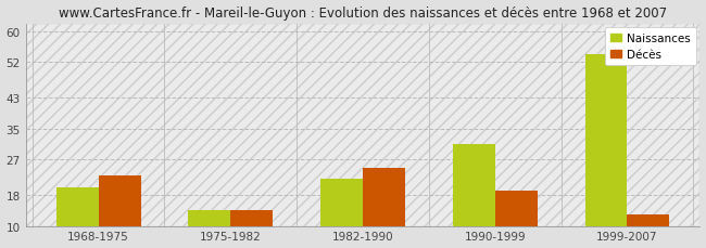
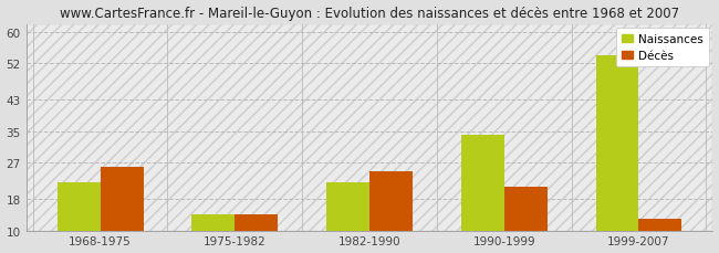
Naissances/1968-1975: 20 -> 22
Décès/1968-1975: 23 -> 26
Naissances/1990-1999: 31 -> 34
Décès/1990-1999: 19 -> 21
